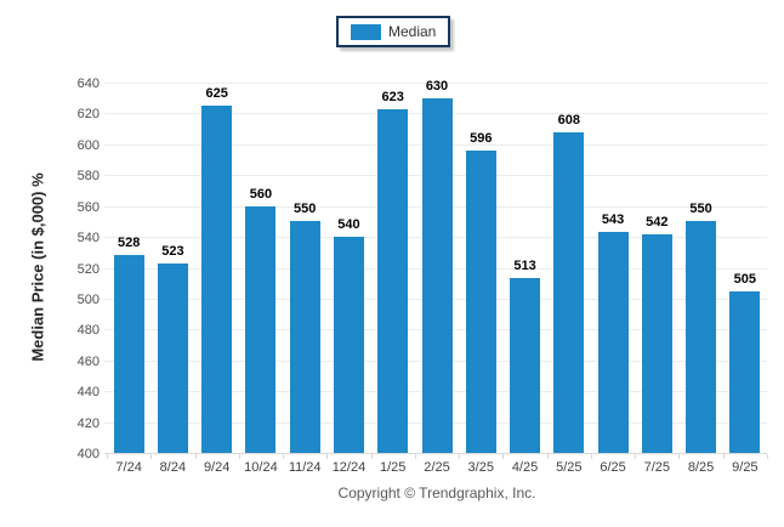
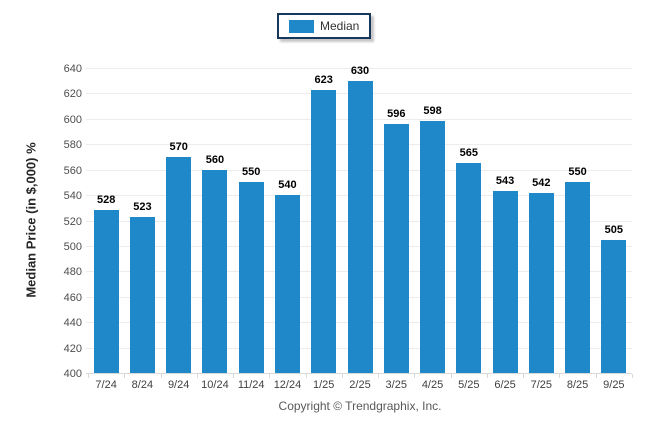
9/24: 625 -> 570
4/25: 513 -> 598
5/25: 608 -> 565
